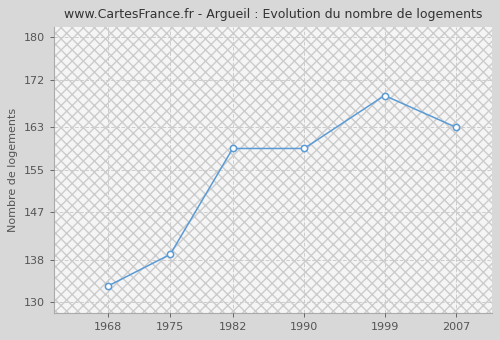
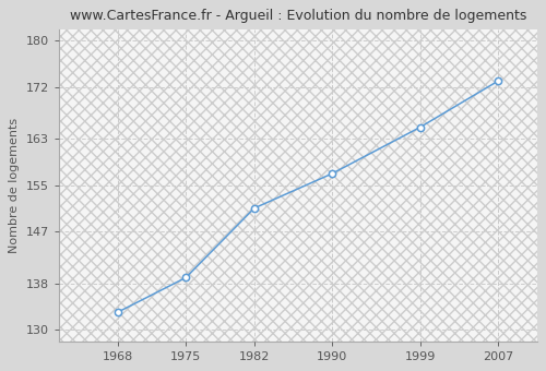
1982: 159 -> 151
1990: 159 -> 157
1999: 169 -> 165
2007: 163 -> 173
